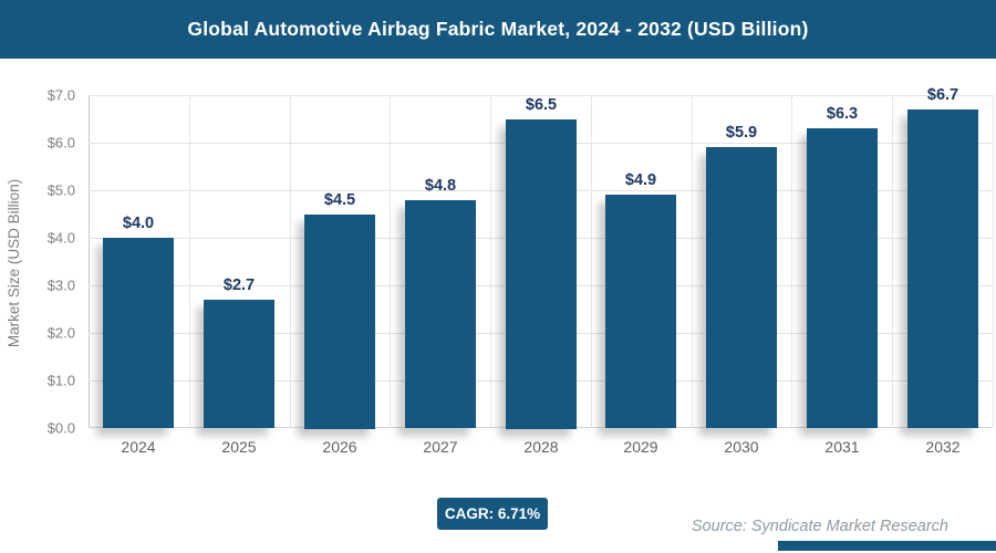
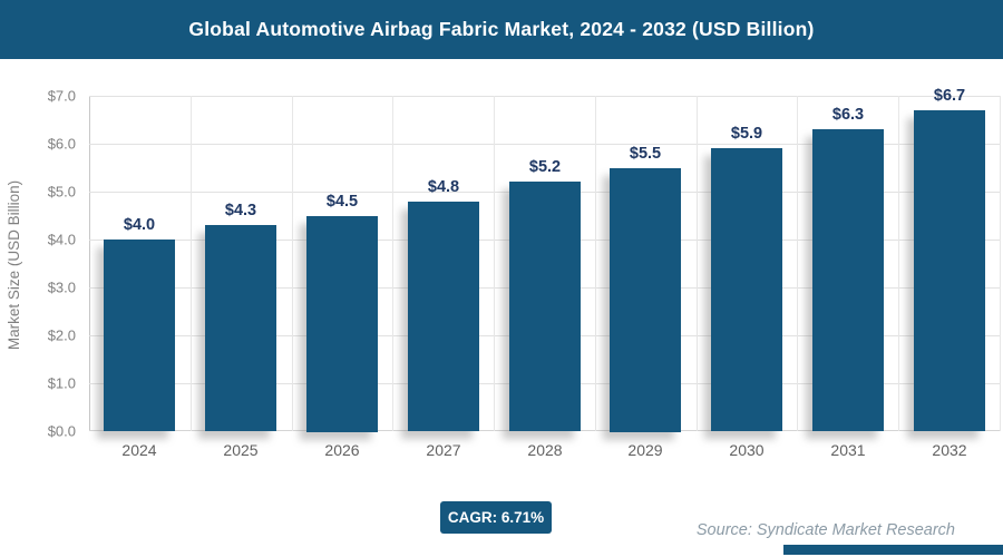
2025: $2.7 -> $4.3
2028: $6.5 -> $5.2
2029: $4.9 -> $5.5
